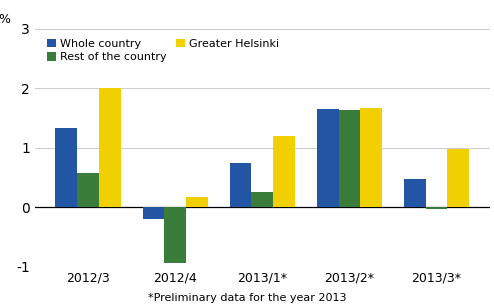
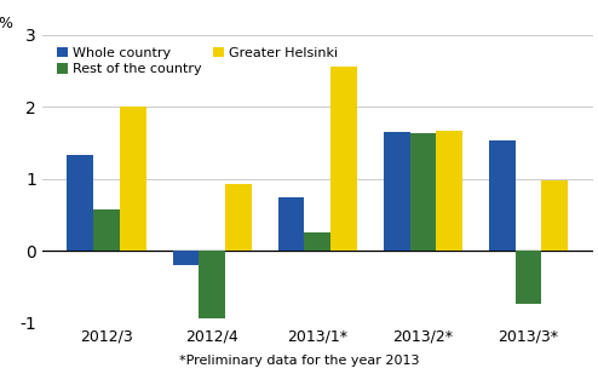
Greater Helsinki/2012/4: 0.18 -> 0.92
Greater Helsinki/2013/1*: 1.20 -> 2.56
Whole country/2013/3*: 0.47 -> 1.54
Rest of the country/2013/3*: -0.03 -> -0.74
